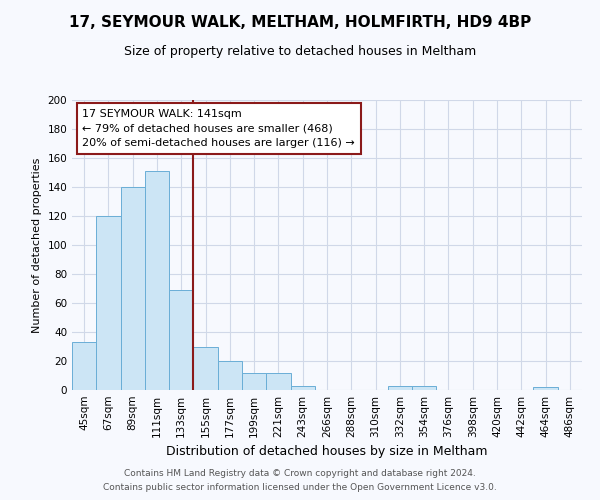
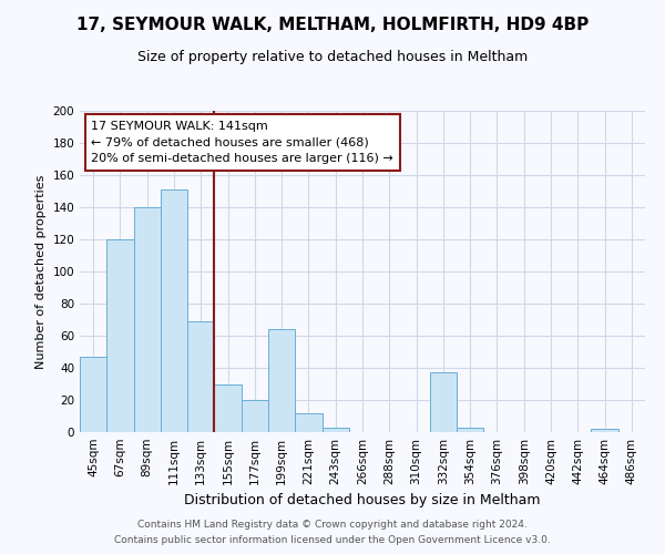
45sqm: 33 -> 47
199sqm: 12 -> 64
332sqm: 3 -> 37
